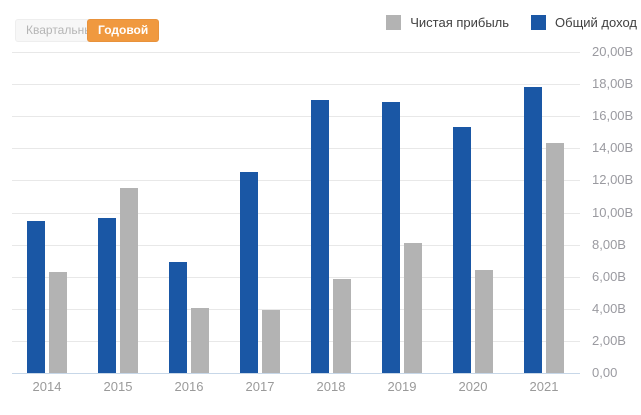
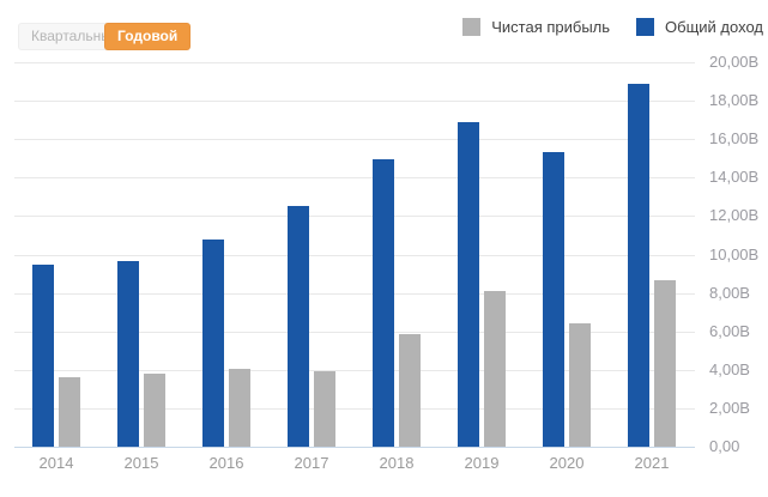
Чистая прибыль/2014: 6,3B -> 3,6B
Чистая прибыль/2015: 11,5B -> 3,8B
Общий доход/2016: 6,9B -> 10,8B
Общий доход/2018: 17,0B -> 14,9B
Чистая прибыль/2021: 14,3B -> 8,7B
Общий доход/2021: 17,8B -> 18,9B
